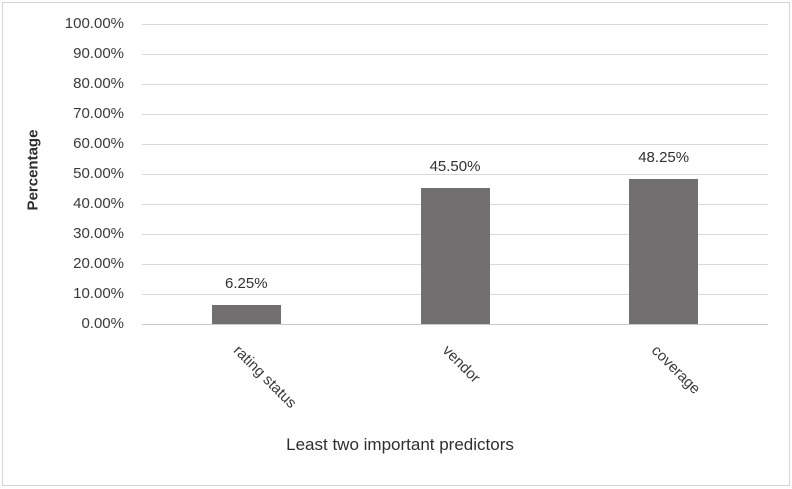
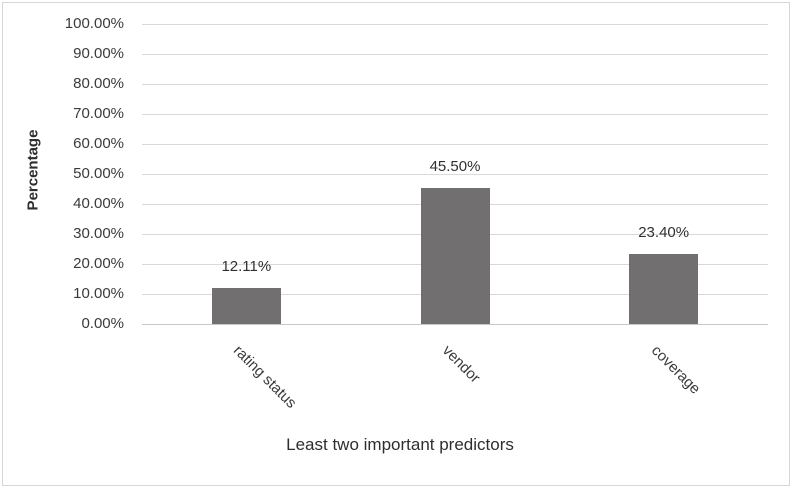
rating status: 6.25% -> 12.11%
coverage: 48.25% -> 23.40%
